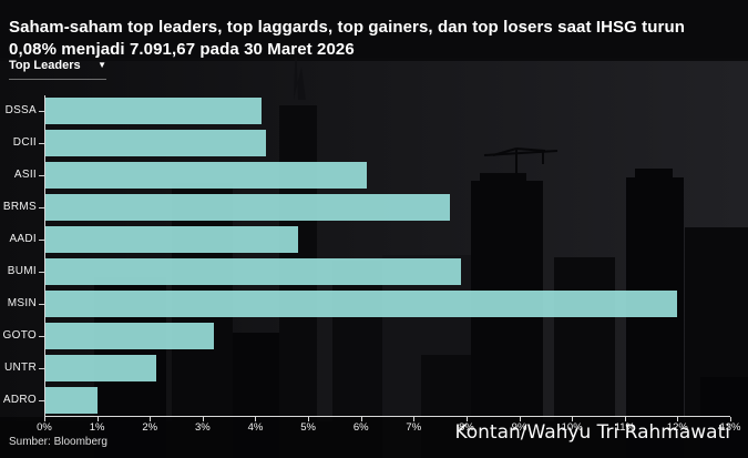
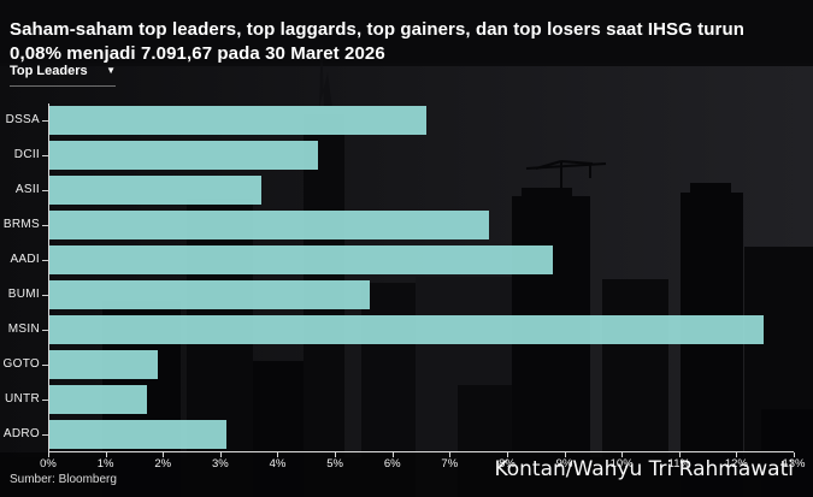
DSSA: 4.1% -> 6.6%
DCII: 4.2% -> 4.7%
ASII: 6.1% -> 3.7%
AADI: 4.8% -> 8.8%
BUMI: 7.9% -> 5.6%
MSIN: 12.0% -> 12.5%
GOTO: 3.2% -> 1.9%
UNTR: 2.1% -> 1.7%
ADRO: 1.0% -> 3.1%
